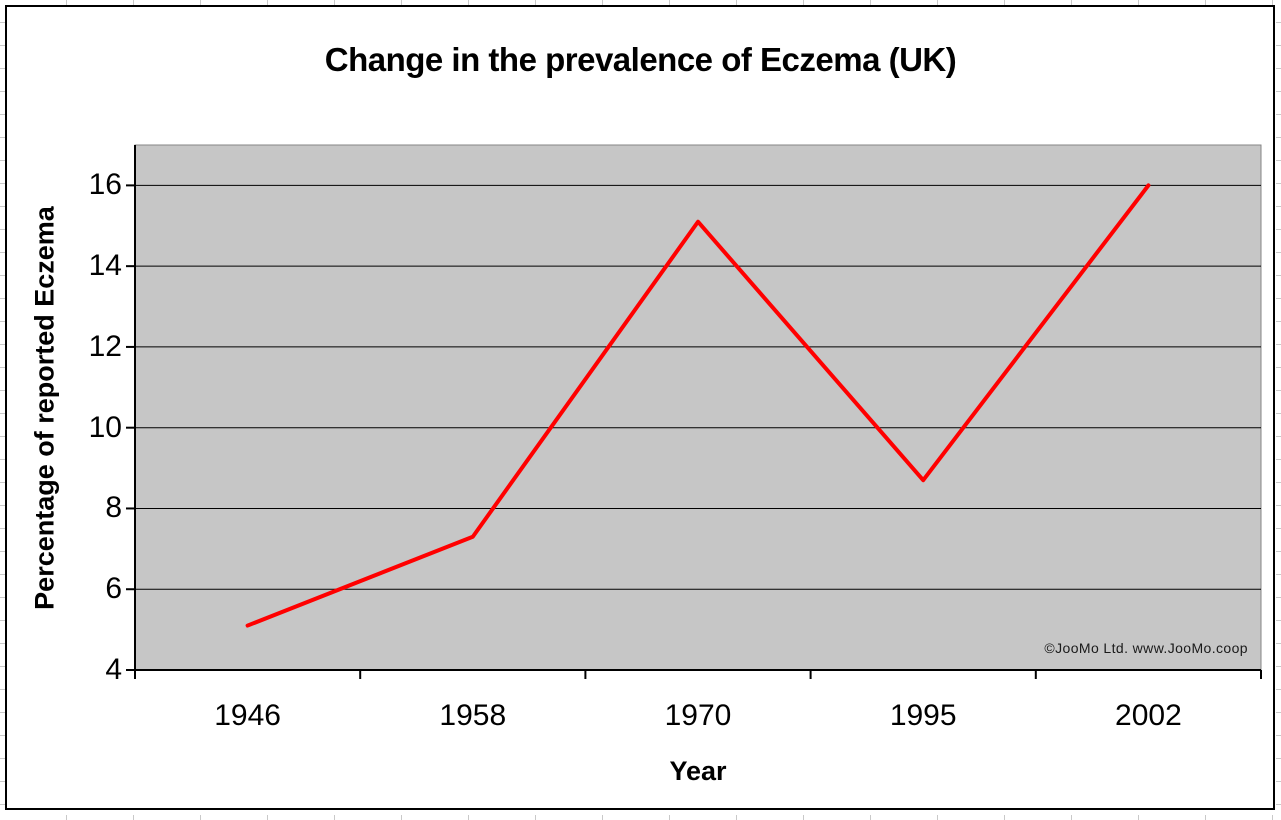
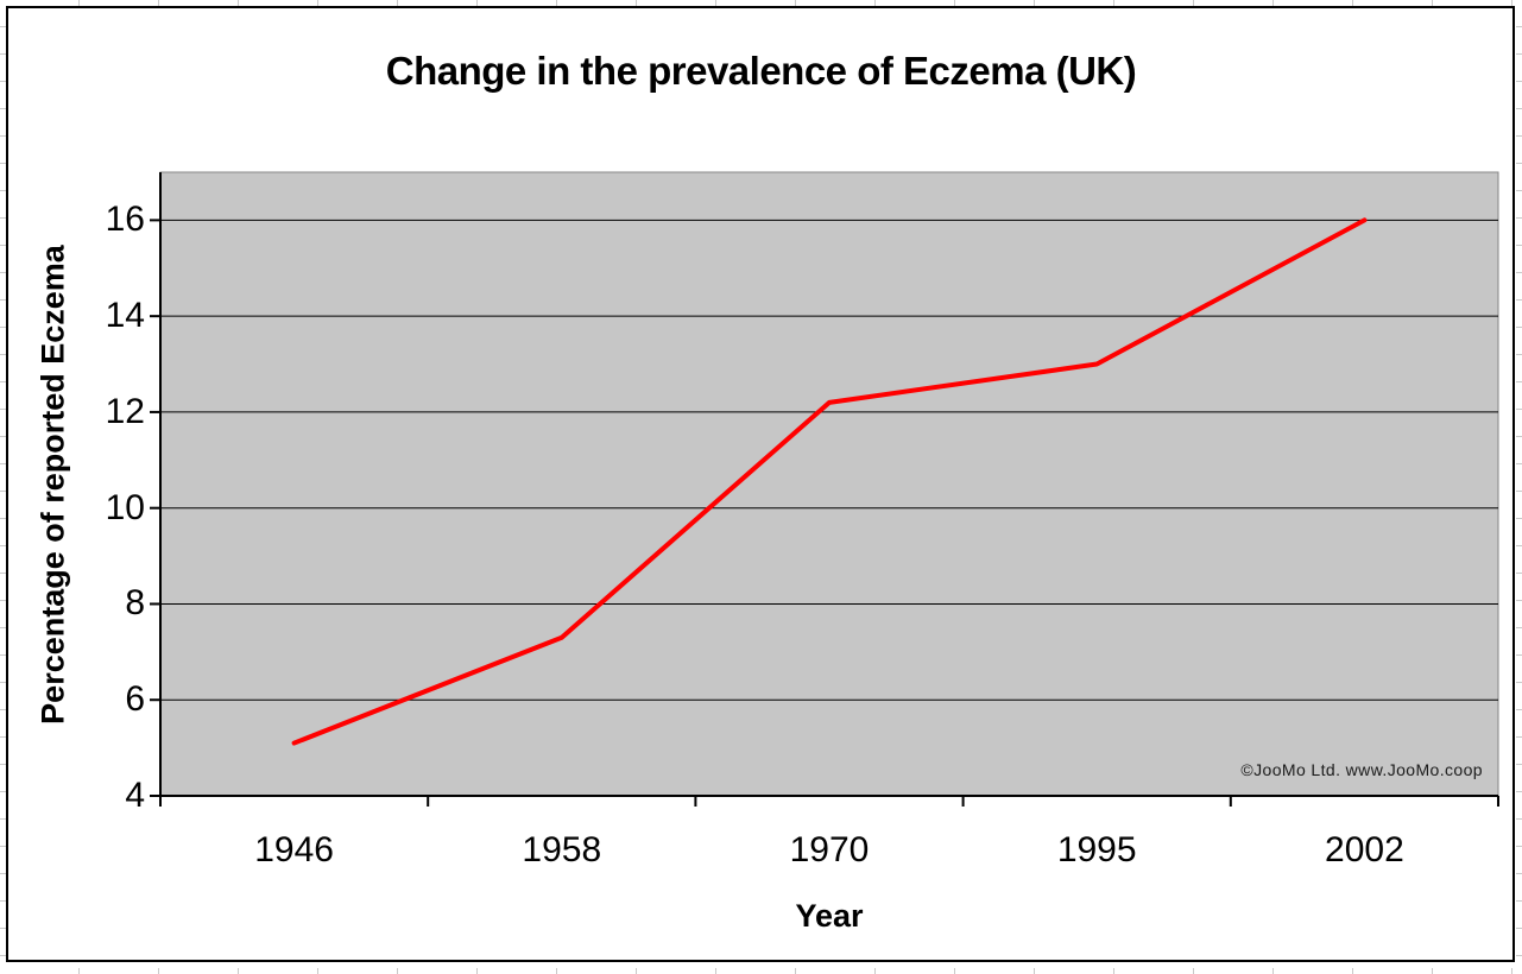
1970: 15.1 -> 12.2
1995: 8.7 -> 13.0
